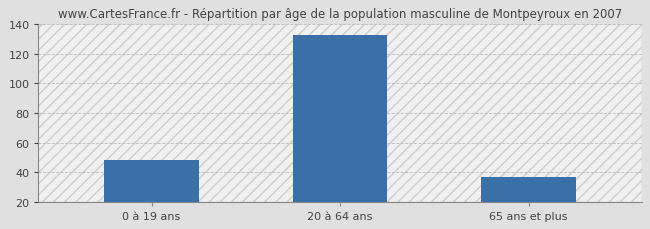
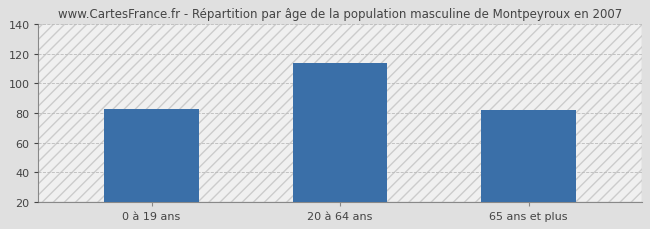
0 à 19 ans: 48 -> 83
20 à 64 ans: 133 -> 114
65 ans et plus: 37 -> 82
